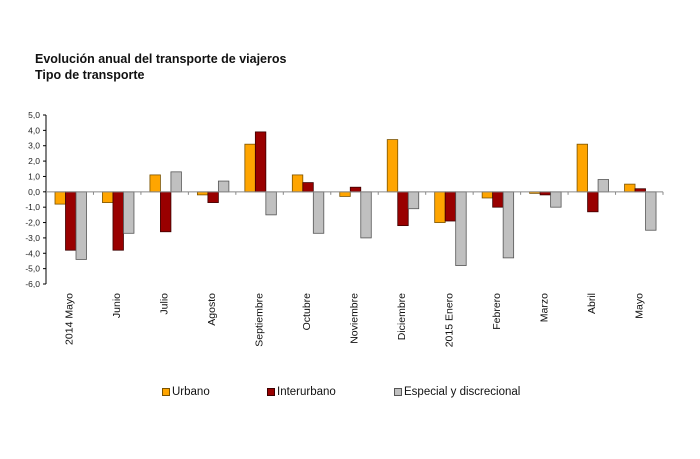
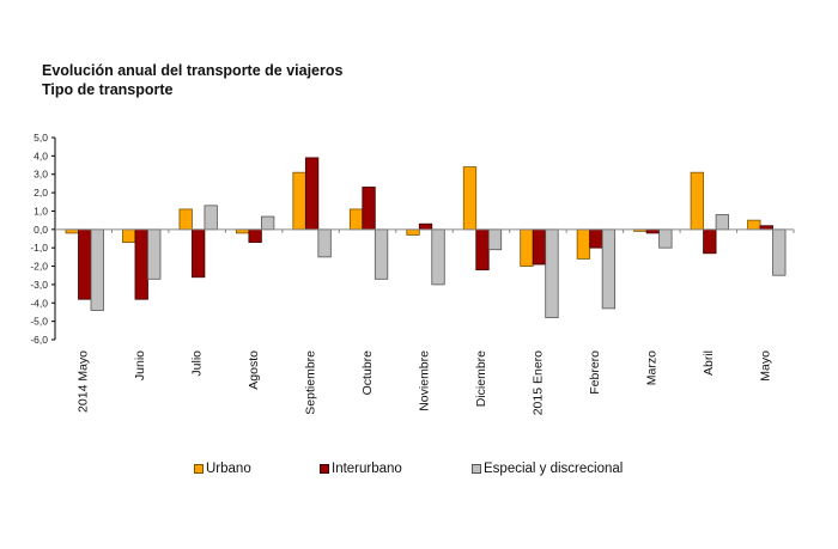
Urbano/2014 Mayo: -0,8 -> -0,2
Interurbano/Octubre: 0,6 -> 2,3
Urbano/Febrero: -0,4 -> -1,6
